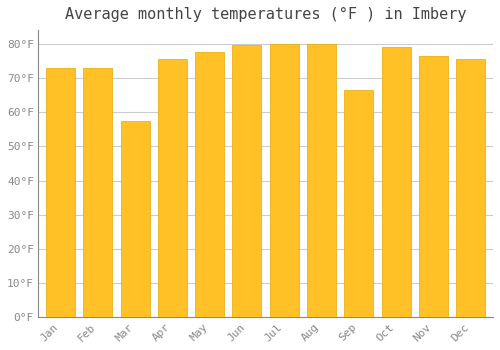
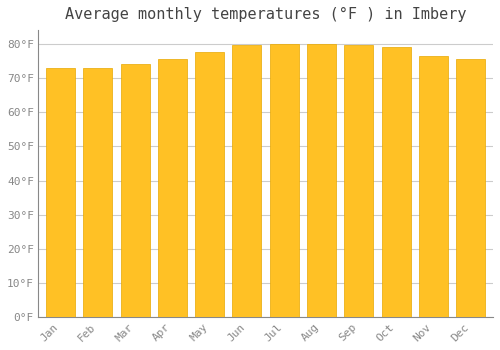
Mar: 57.5°F -> 74.0°F
Sep: 66.5°F -> 79.5°F
